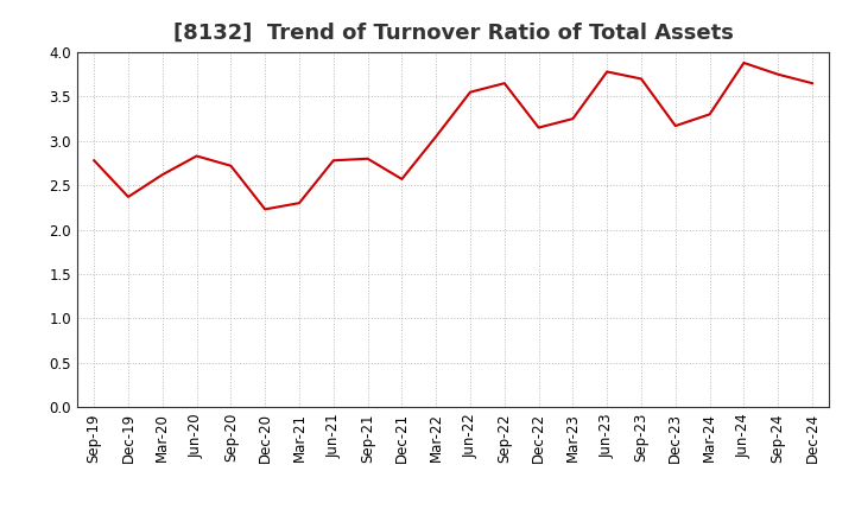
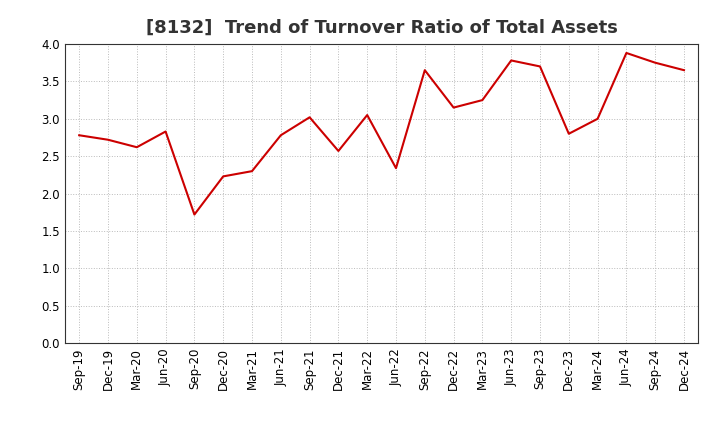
Dec-19: 2.37 -> 2.72
Sep-20: 2.72 -> 1.72
Sep-21: 2.80 -> 3.02
Jun-22: 3.55 -> 2.34
Dec-23: 3.17 -> 2.80
Mar-24: 3.30 -> 3.00
